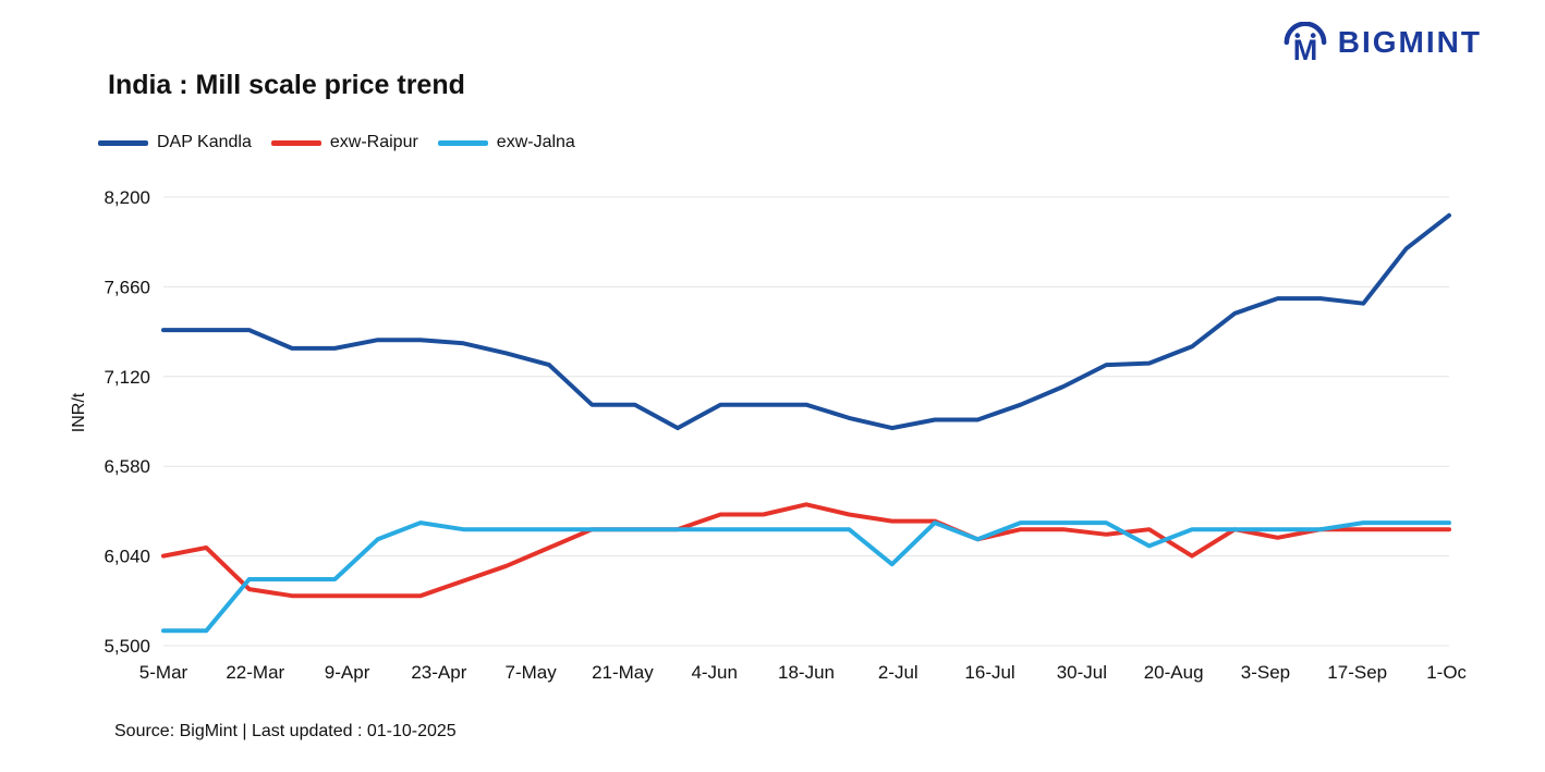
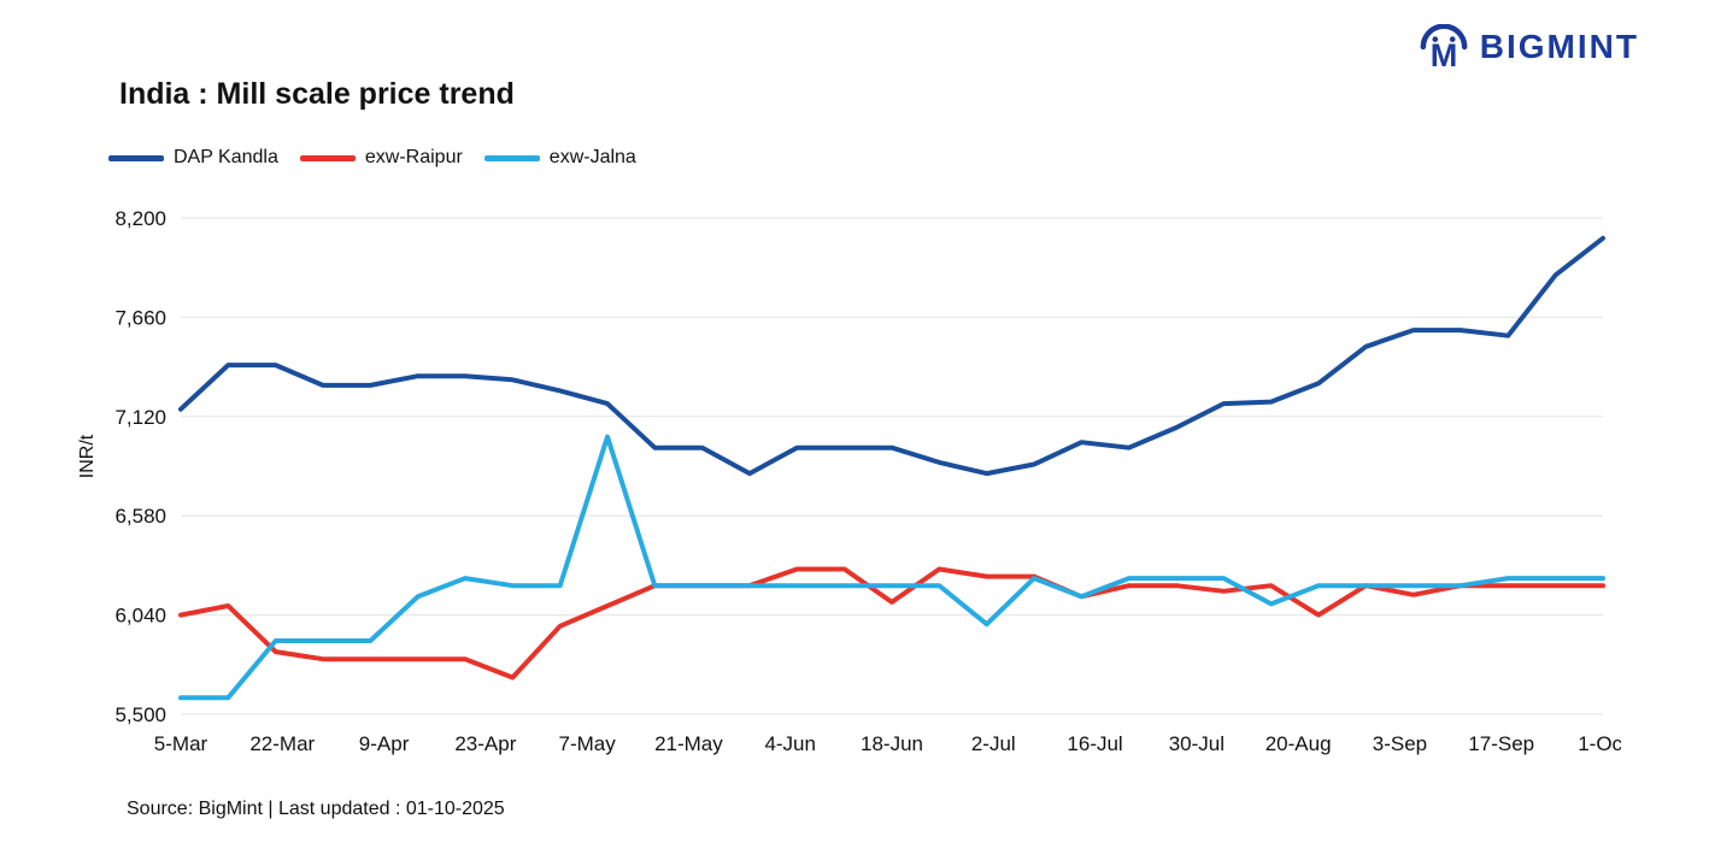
DAP Kandla/5-Mar: 7400 -> 7160
exw-Raipur/23-Apr: 5890 -> 5700
exw-Jalna/7-May: 6200 -> 7010
exw-Raipur/18-Jun: 6350 -> 6110
DAP Kandla/16-Jul: 6860 -> 6980
